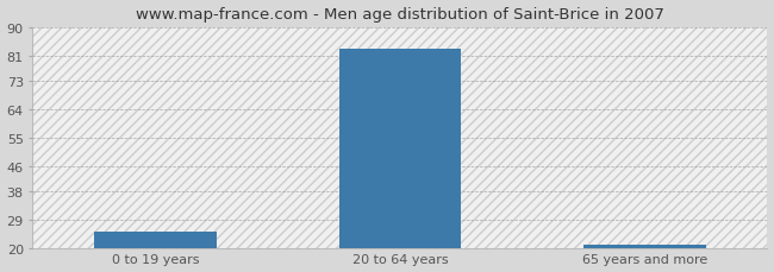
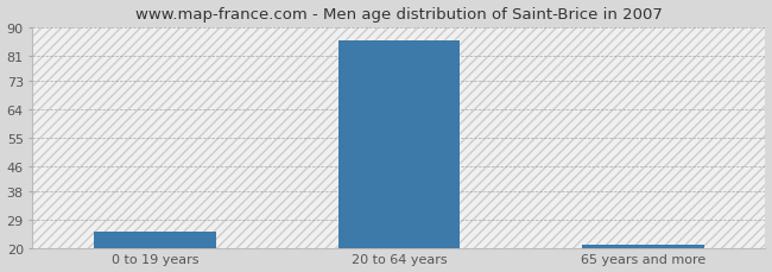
20 to 64 years: 83 -> 86
